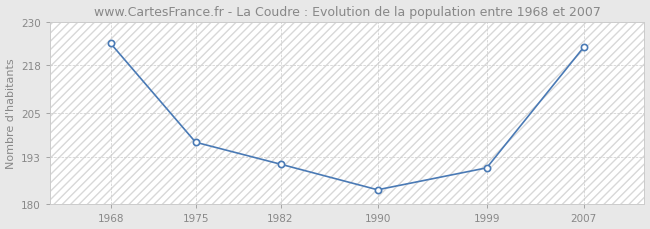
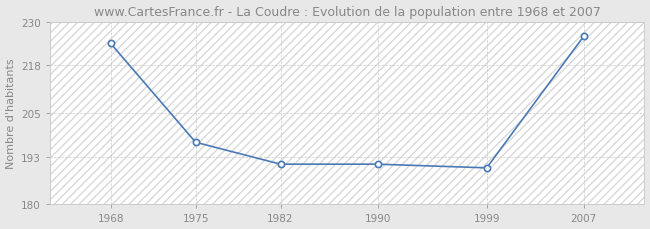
1990: 184 -> 191
2007: 223 -> 226
